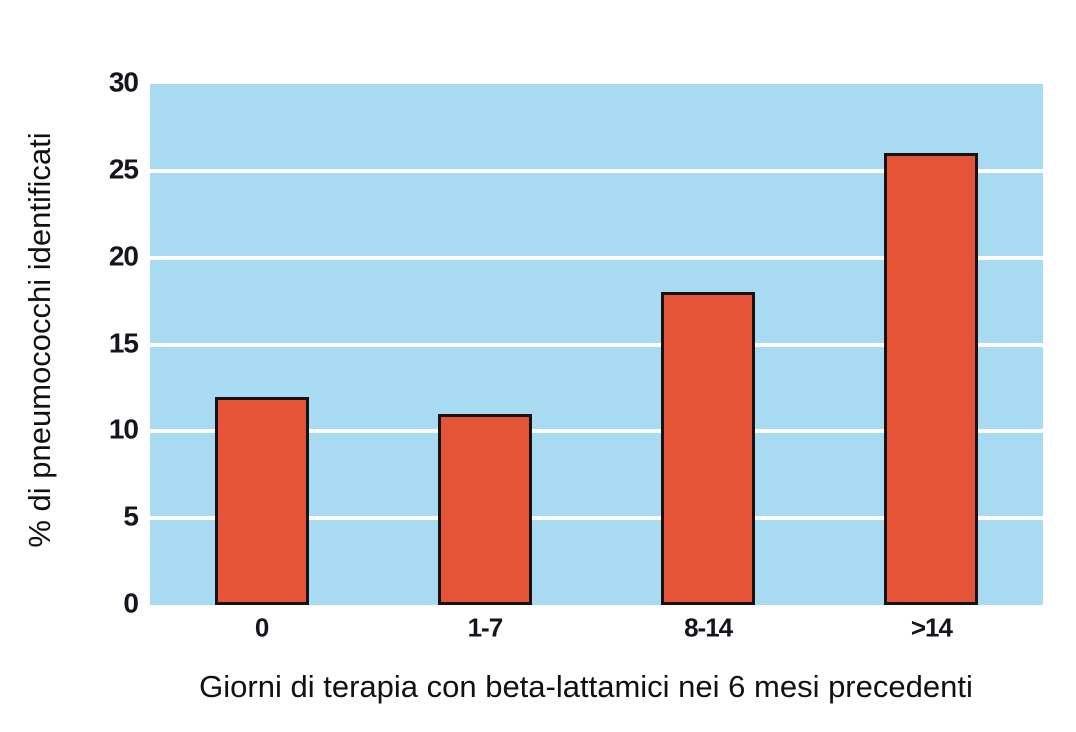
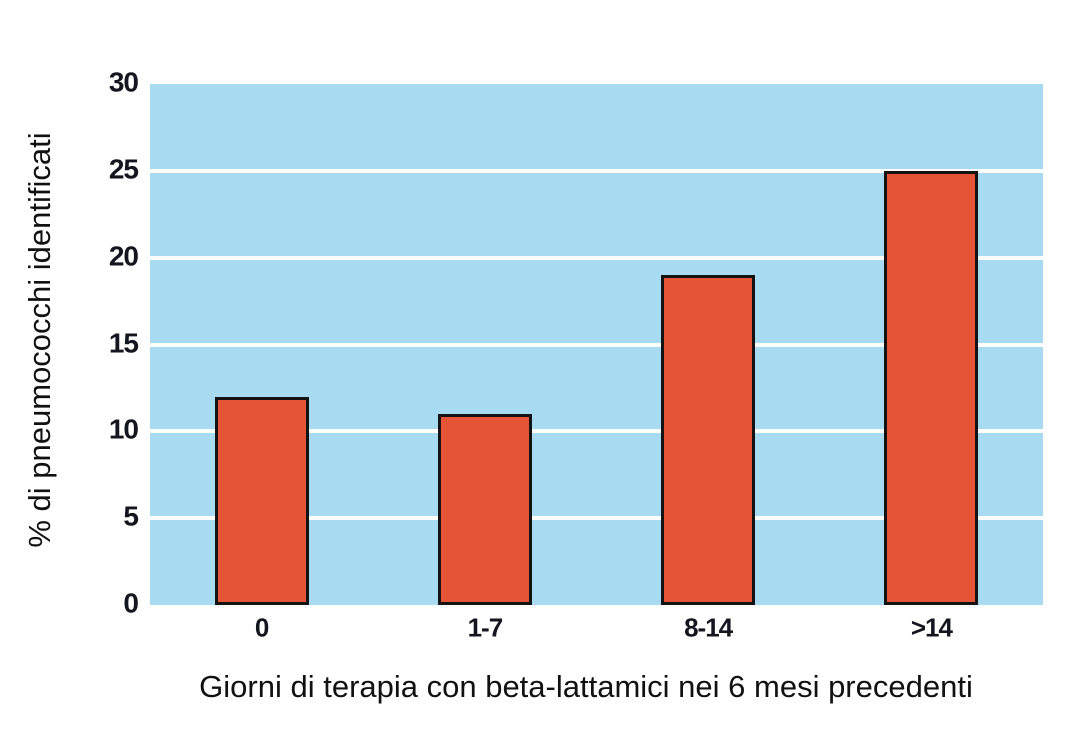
8-14: 18 -> 19
>14: 26 -> 25
